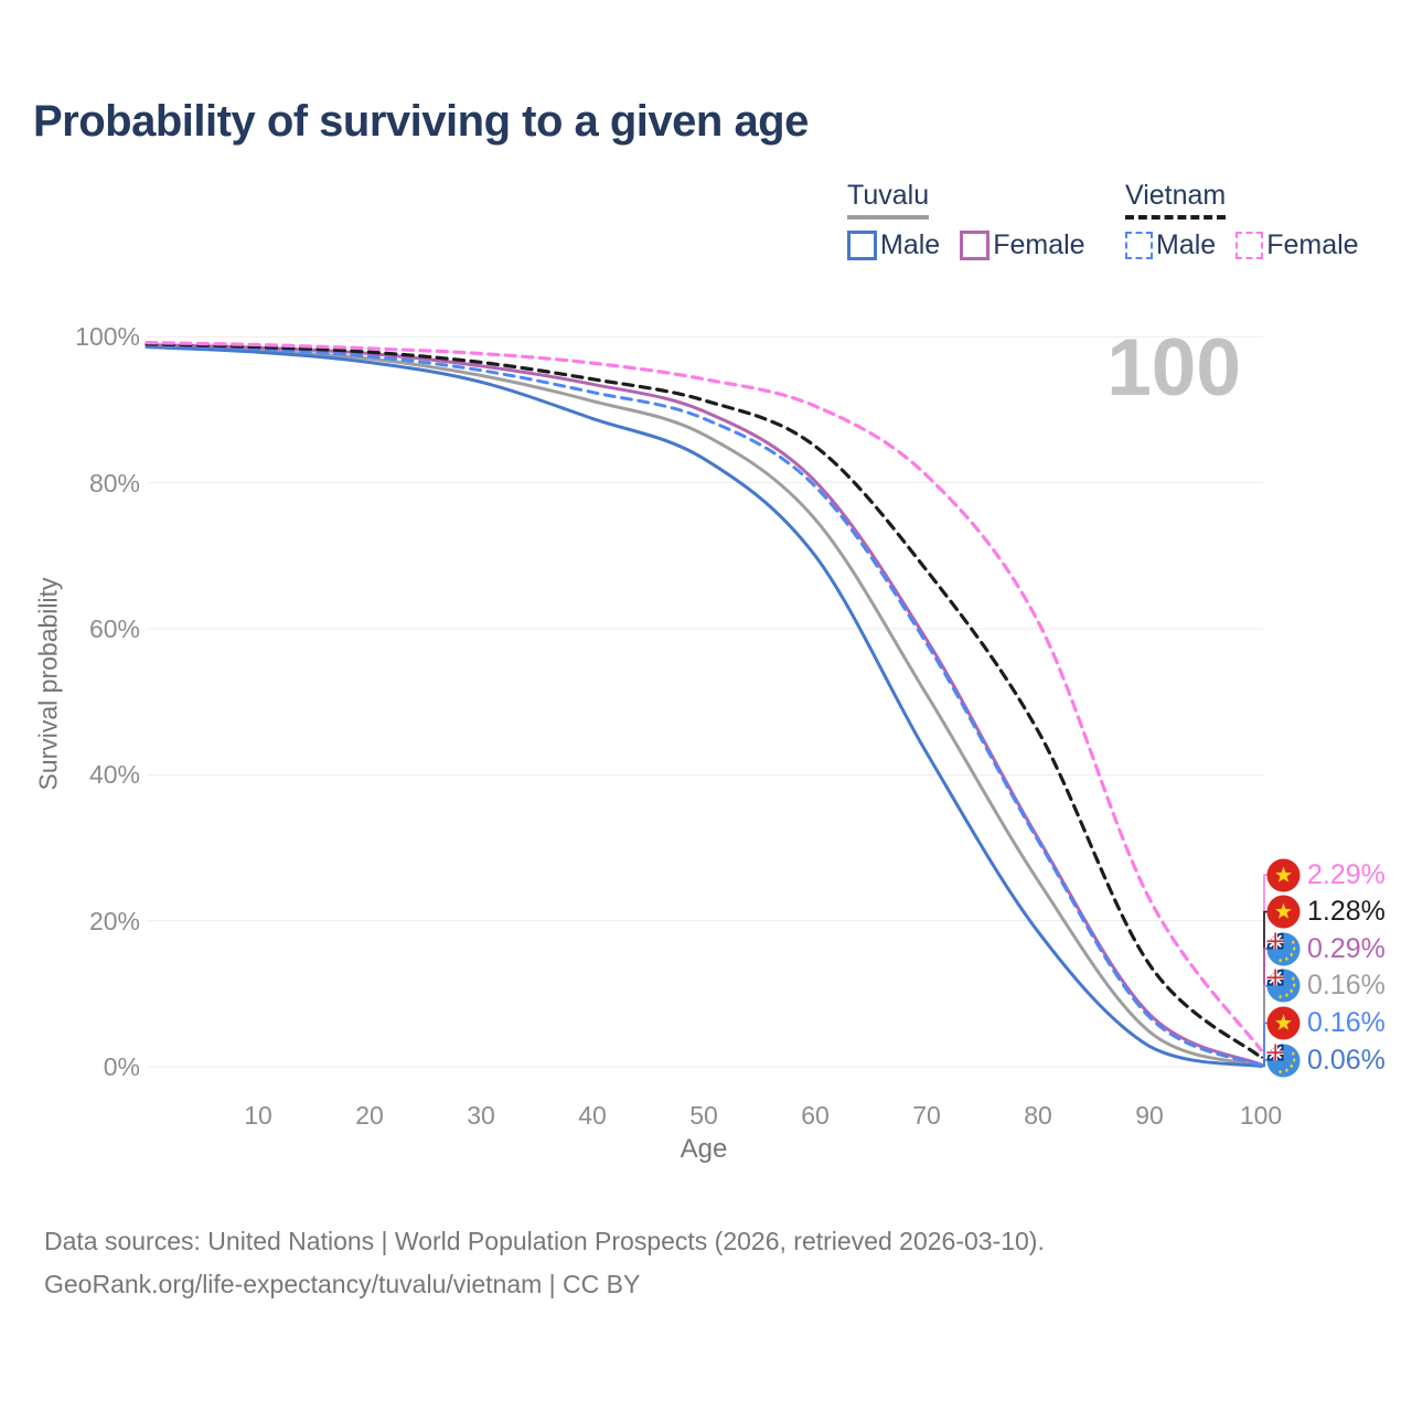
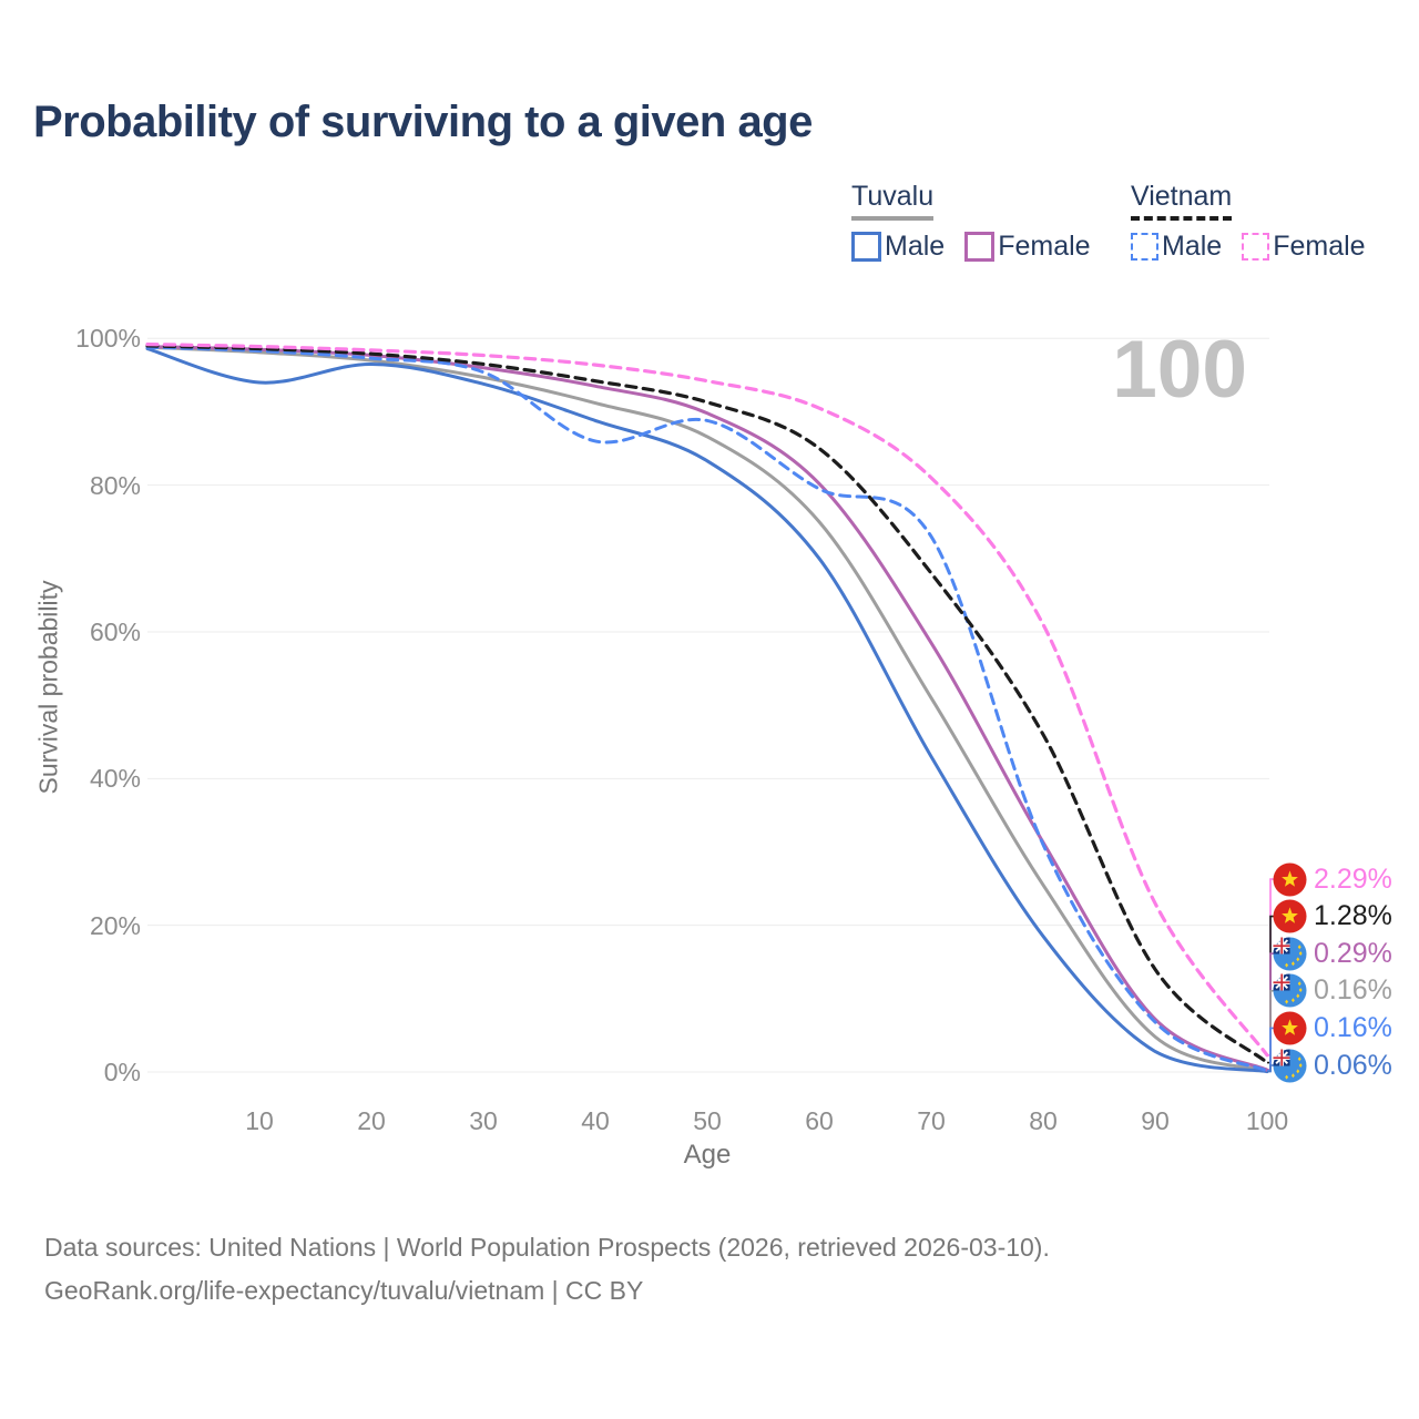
Tuvalu Male/10: 98% -> 94%
Vietnam Male/40: 92% -> 86%
Vietnam Male/70: 58% -> 73%
